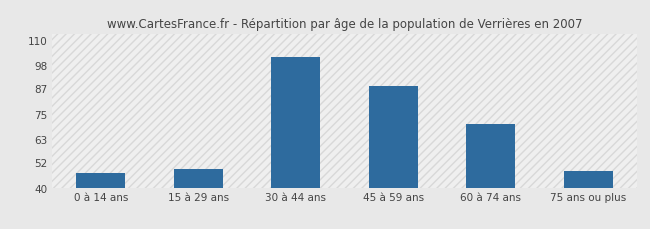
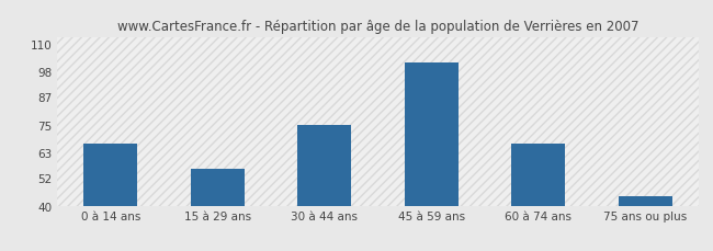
0 à 14 ans: 47 -> 67
15 à 29 ans: 49 -> 56
30 à 44 ans: 102 -> 75
45 à 59 ans: 88 -> 102
60 à 74 ans: 70 -> 67
75 ans ou plus: 48 -> 44
